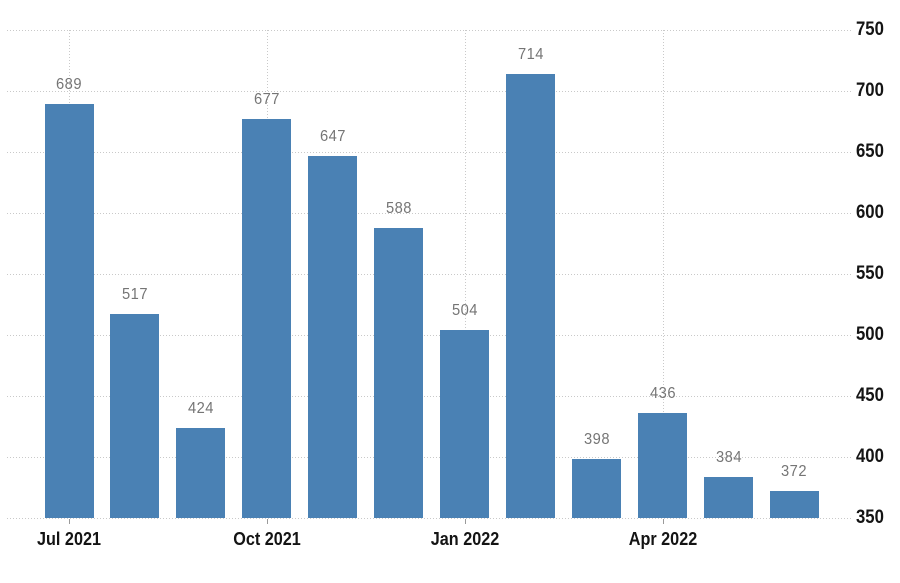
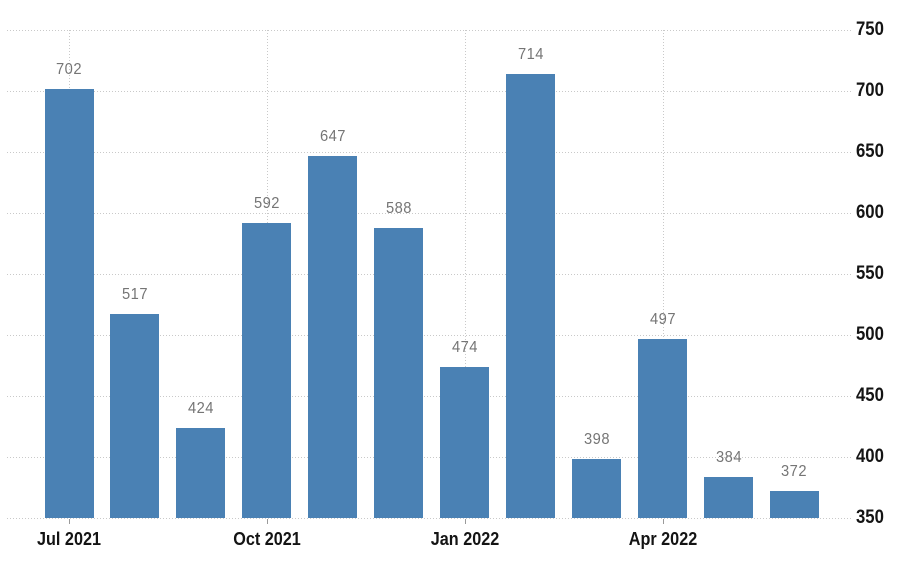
Jul 2021: 689 -> 702
Oct 2021: 677 -> 592
Jan 2022: 504 -> 474
Apr 2022: 436 -> 497
